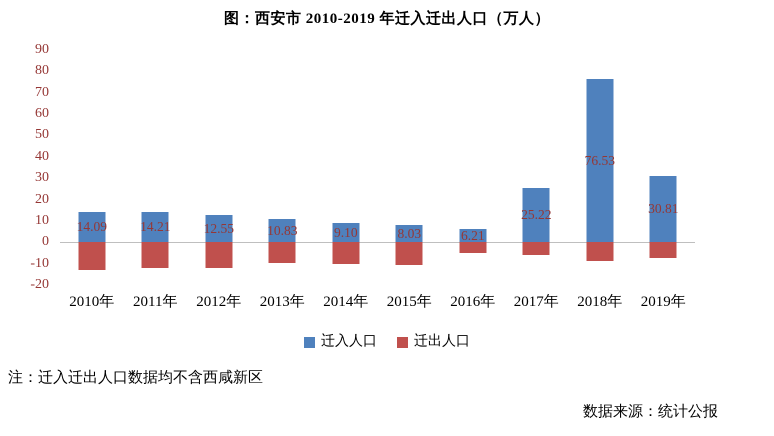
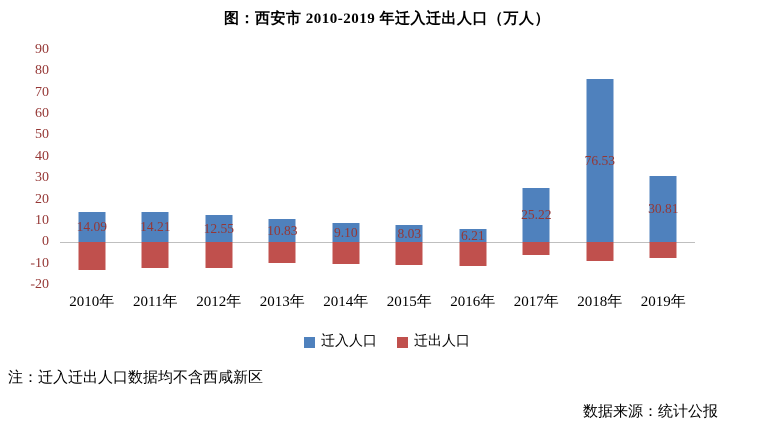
迁出人口/2016年: -5 -> -11
